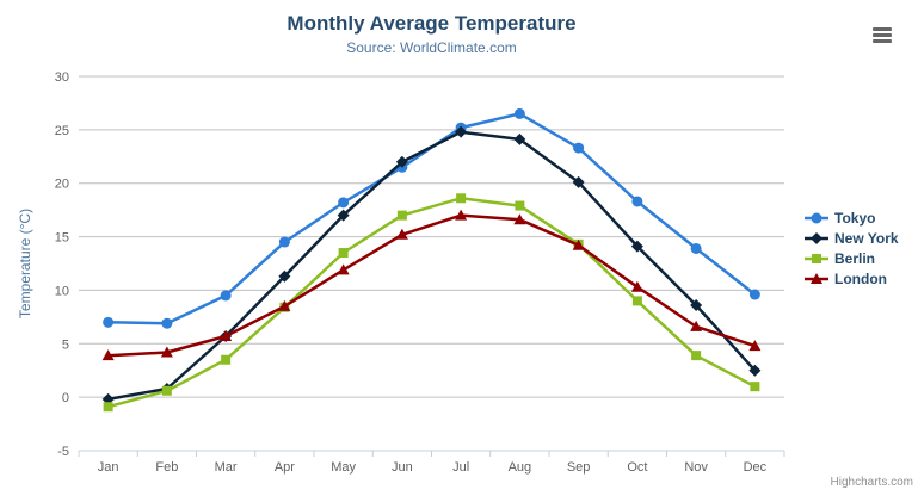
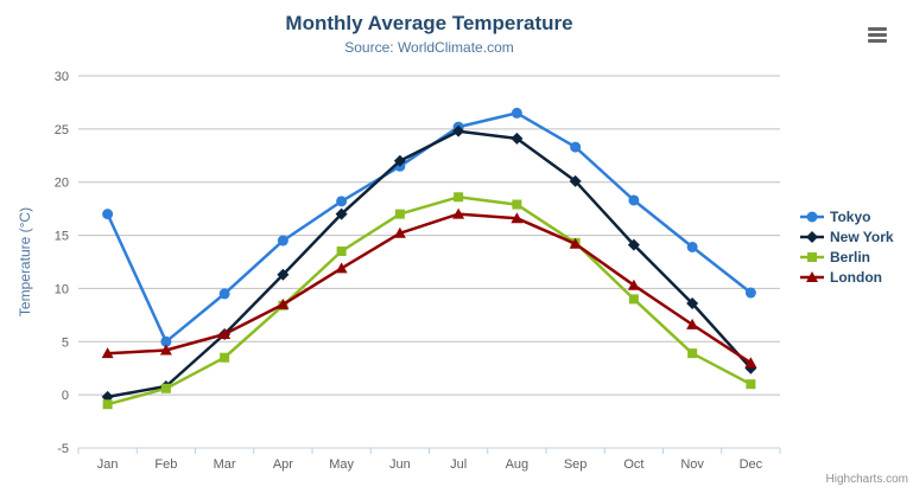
Tokyo/Jan: 7 -> 17
Tokyo/Feb: 7 -> 5
London/Dec: 5 -> 3
